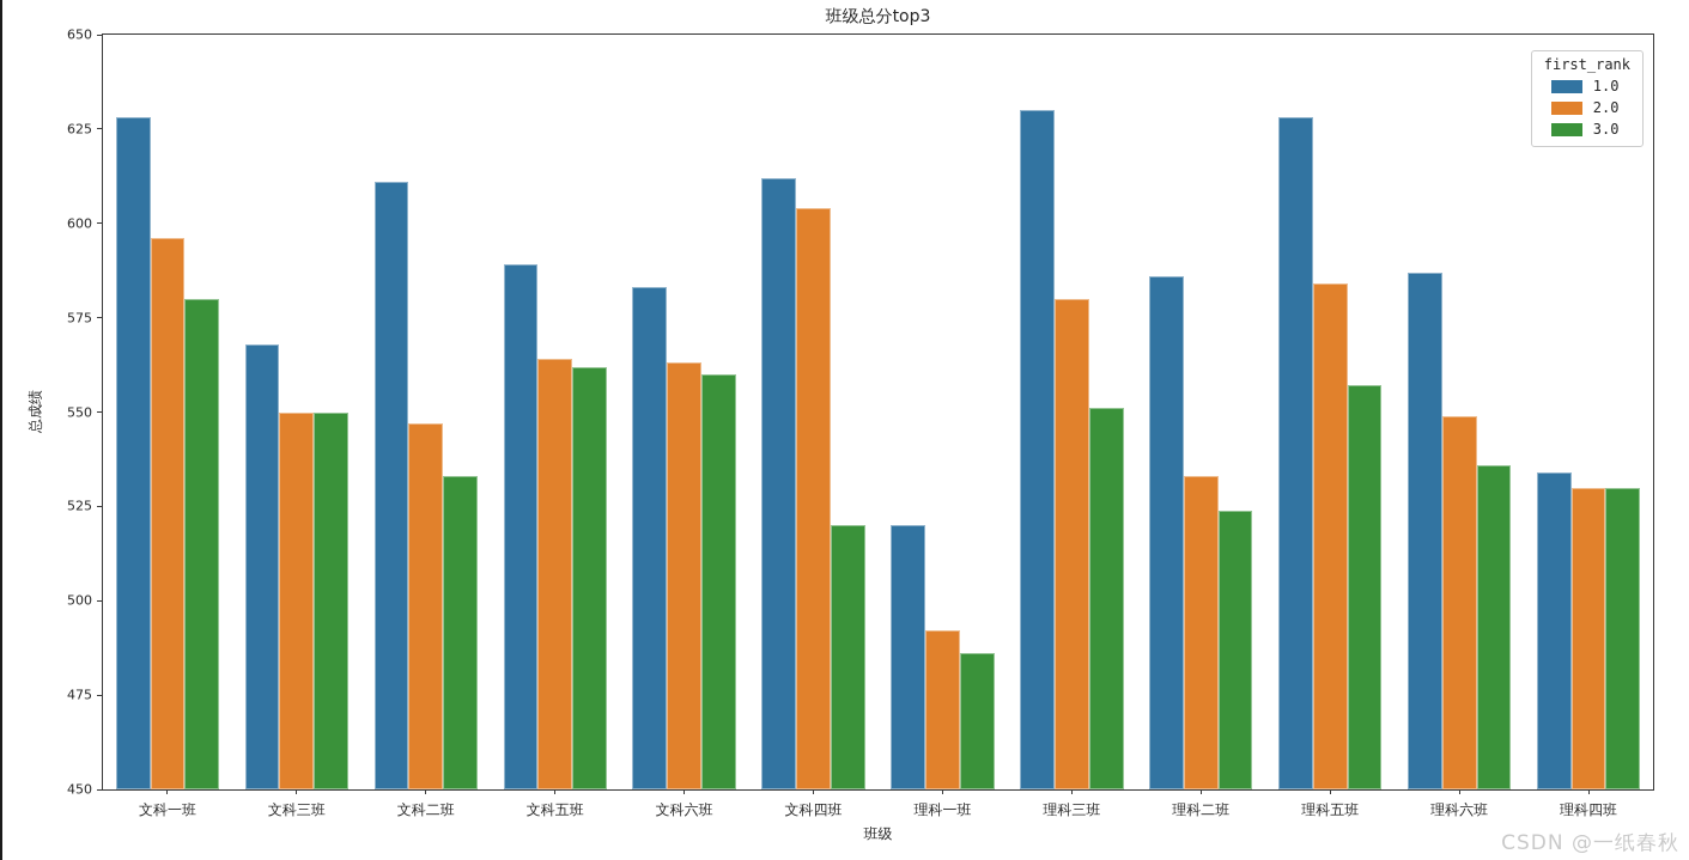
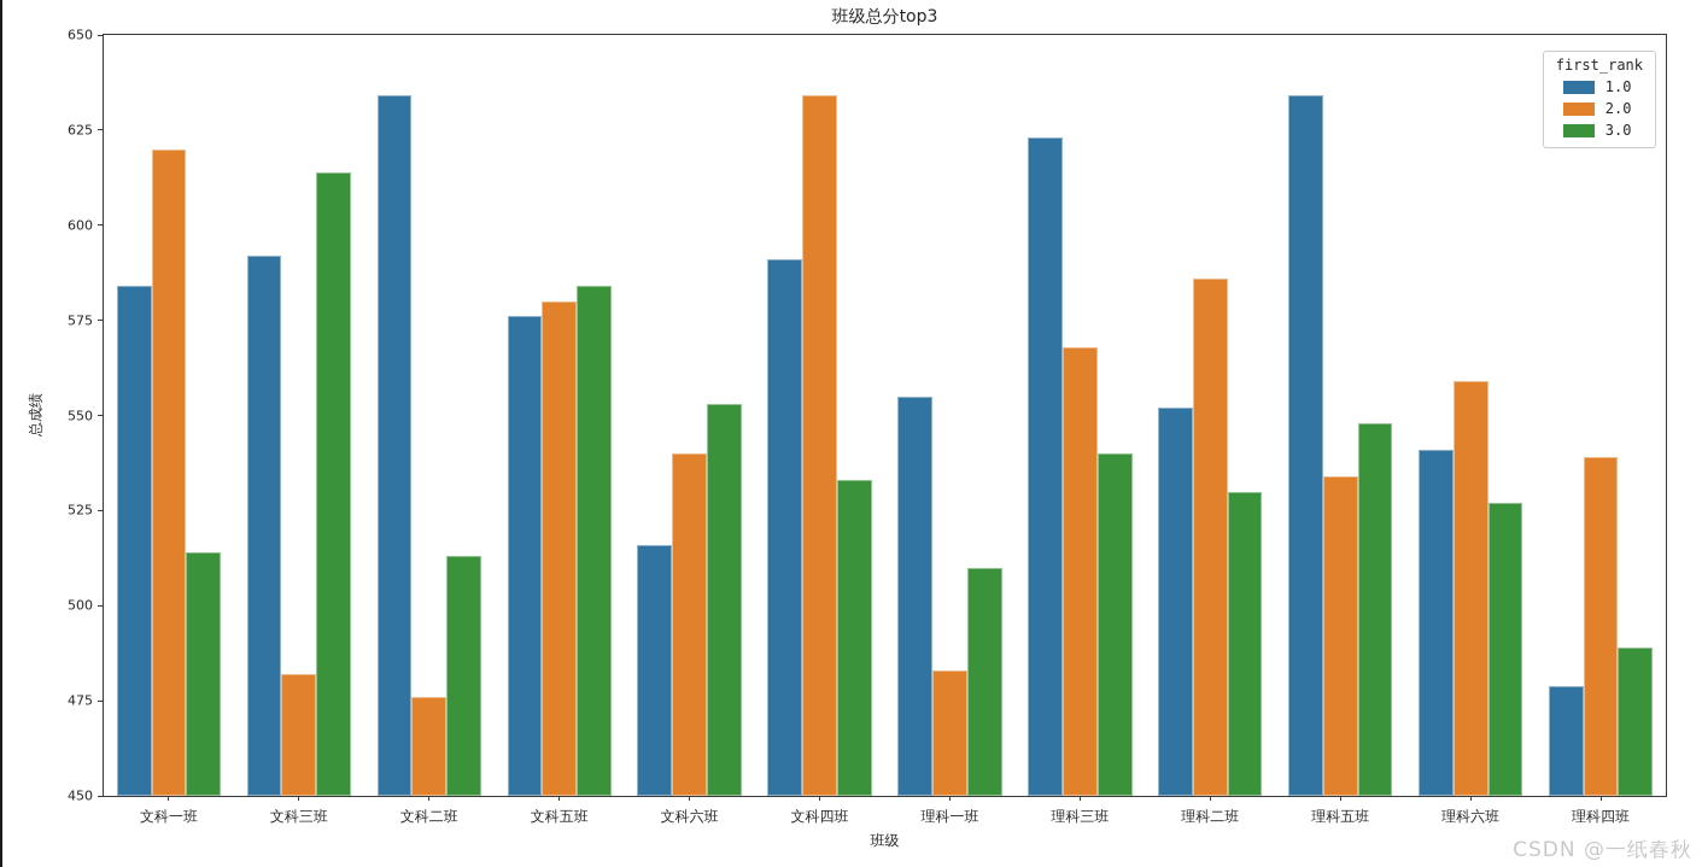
1.0/文科一班: 628 -> 584
2.0/文科一班: 596 -> 620
3.0/文科一班: 580 -> 514
1.0/文科三班: 568 -> 592
2.0/文科三班: 550 -> 482
3.0/文科三班: 550 -> 614
1.0/文科二班: 611 -> 634
2.0/文科二班: 547 -> 476
3.0/文科二班: 533 -> 513
1.0/文科五班: 589 -> 576
2.0/文科五班: 564 -> 580
3.0/文科五班: 562 -> 584
1.0/文科六班: 583 -> 516
2.0/文科六班: 563 -> 540
3.0/文科六班: 560 -> 553
1.0/文科四班: 612 -> 591
2.0/文科四班: 604 -> 634
3.0/文科四班: 520 -> 533
1.0/理科一班: 520 -> 555
2.0/理科一班: 492 -> 483
3.0/理科一班: 486 -> 510
1.0/理科三班: 630 -> 623
2.0/理科三班: 580 -> 568
3.0/理科三班: 551 -> 540
1.0/理科二班: 586 -> 552
2.0/理科二班: 533 -> 586
3.0/理科二班: 524 -> 530
1.0/理科五班: 628 -> 634
2.0/理科五班: 584 -> 534
3.0/理科五班: 557 -> 548
1.0/理科六班: 587 -> 541
2.0/理科六班: 549 -> 559
3.0/理科六班: 536 -> 527
1.0/理科四班: 534 -> 479
2.0/理科四班: 530 -> 539
3.0/理科四班: 530 -> 489
